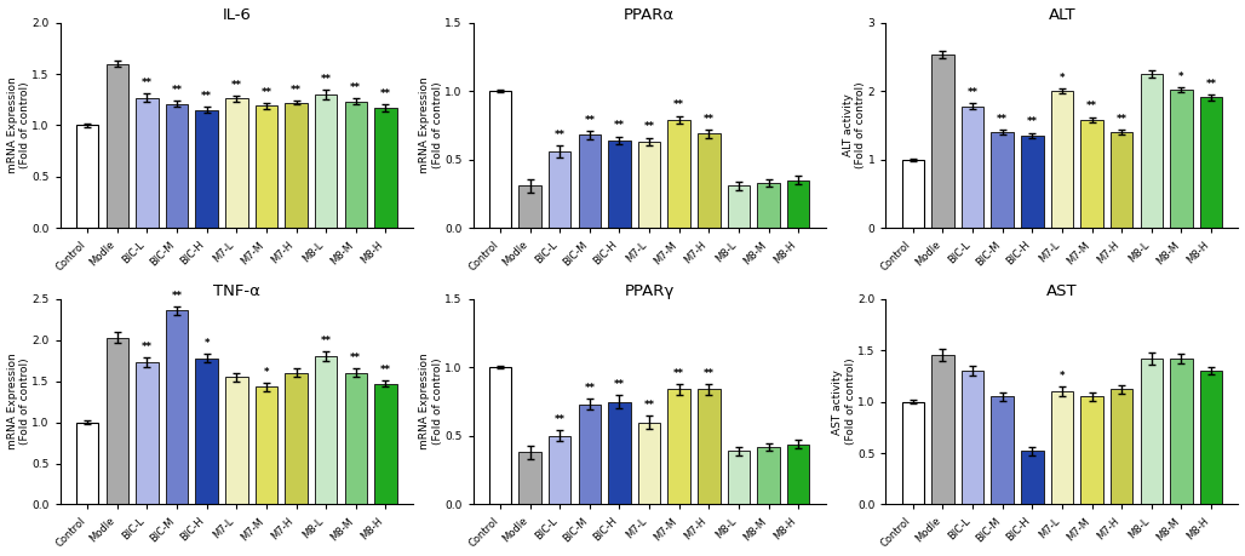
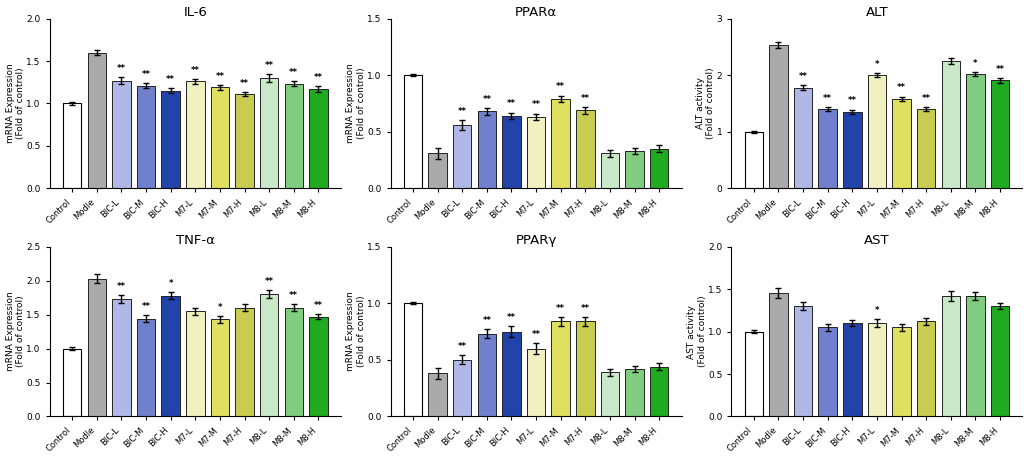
IL-6/M7-H: 1.22 -> 1.11
TNF-α/BIC-M: 2.36 -> 1.44
AST/BIC-H: 0.52 -> 1.10
